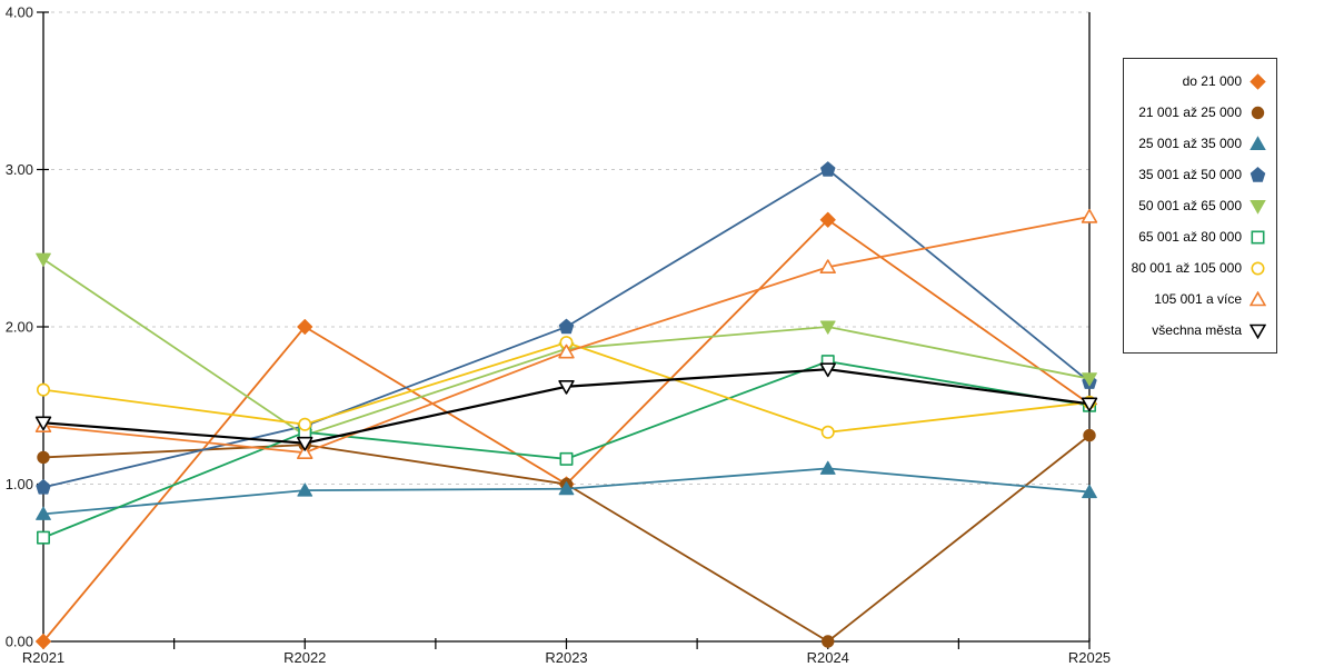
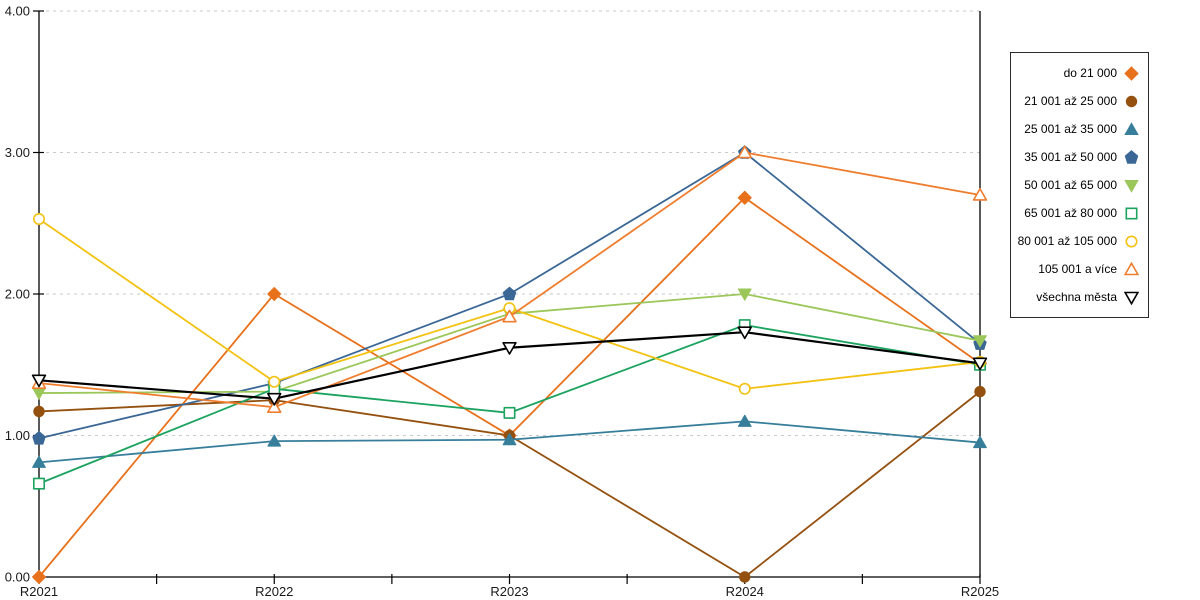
50 001 až 65 000/R2021: 2.43 -> 1.30
80 001 až 105 000/R2021: 1.60 -> 2.53
105 001 a více/R2024: 2.38 -> 3.00
